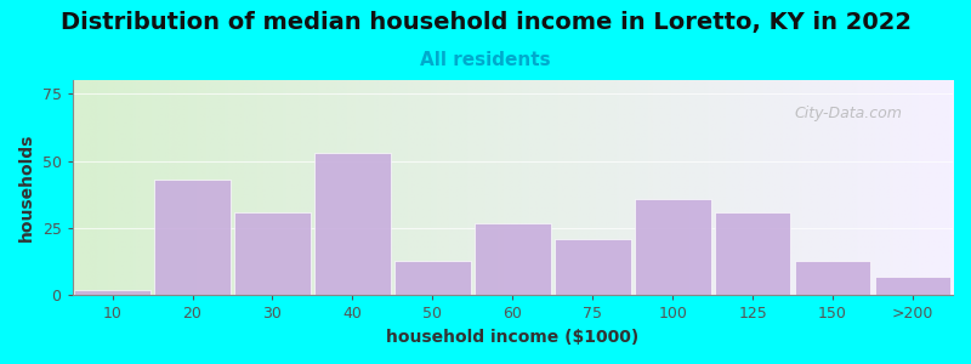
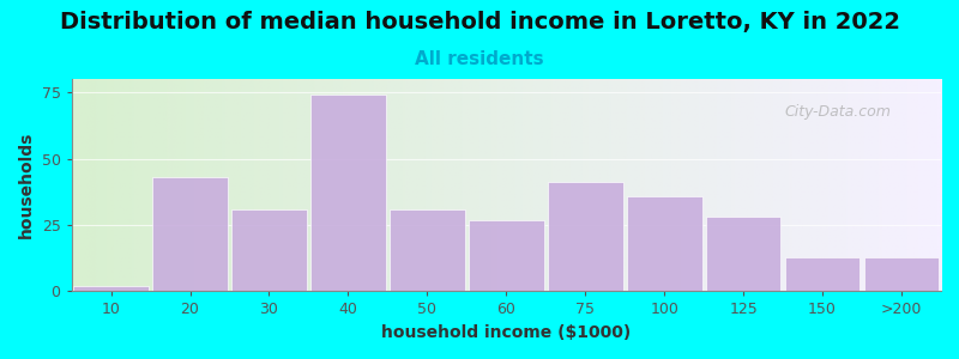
40: 53 -> 74
50: 13 -> 31
75: 21 -> 41
125: 31 -> 28
>200: 7 -> 13
